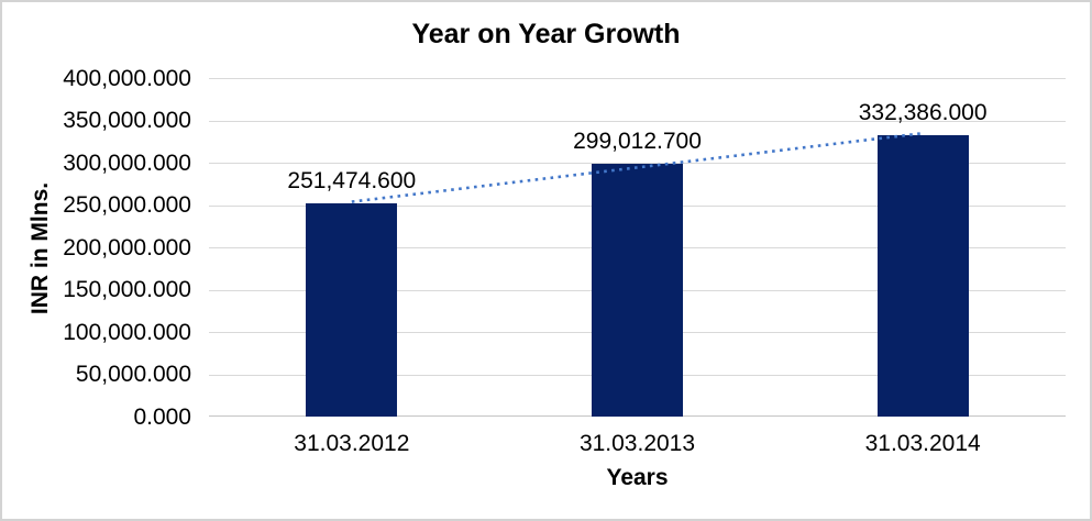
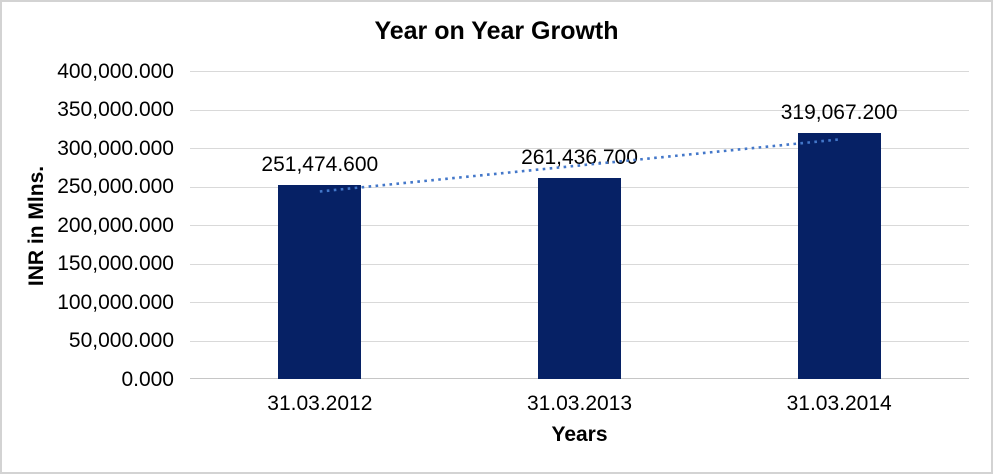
31.03.2013: 299,012.700 -> 261,436.700
31.03.2014: 332,386.000 -> 319,067.200
